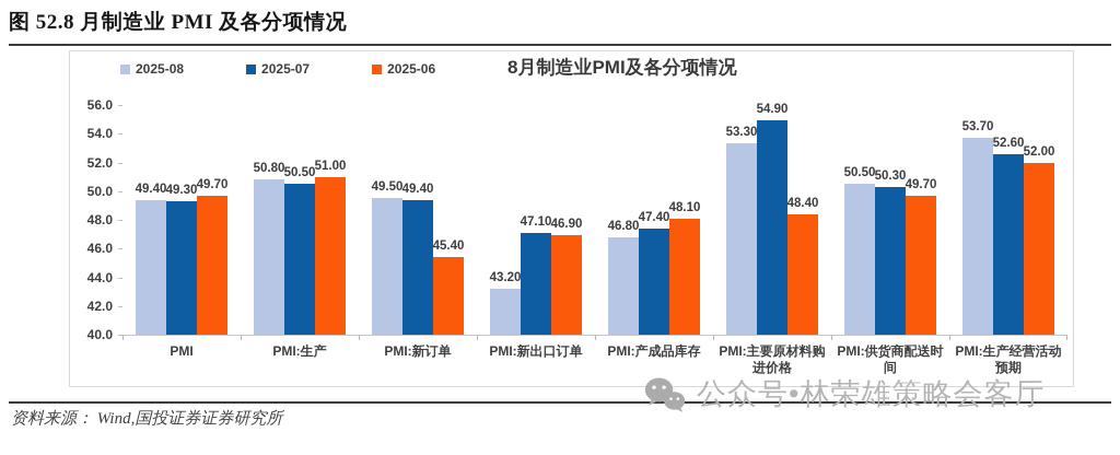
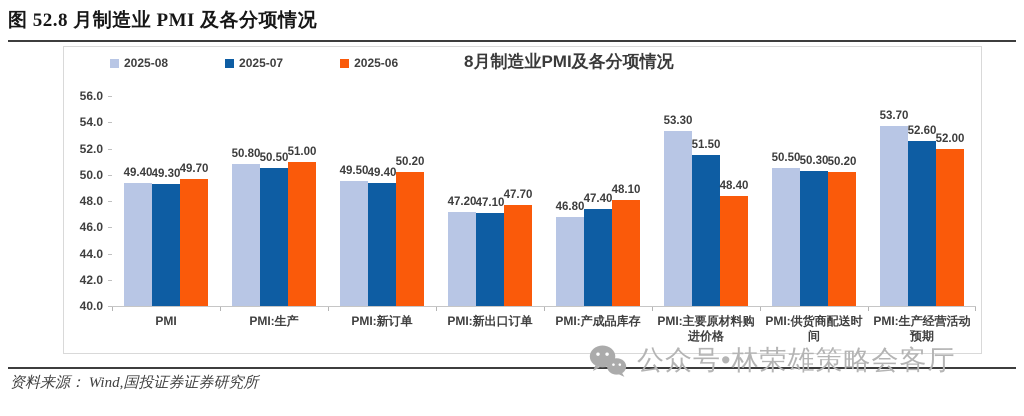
2025-06/PMI:新订单: 45.40 -> 50.20
2025-08/PMI:新出口订单: 43.20 -> 47.20
2025-06/PMI:新出口订单: 46.90 -> 47.70
2025-07/PMI:主要原材料购进价格: 54.90 -> 51.50
2025-06/PMI:供货商配送时间: 49.70 -> 50.20
